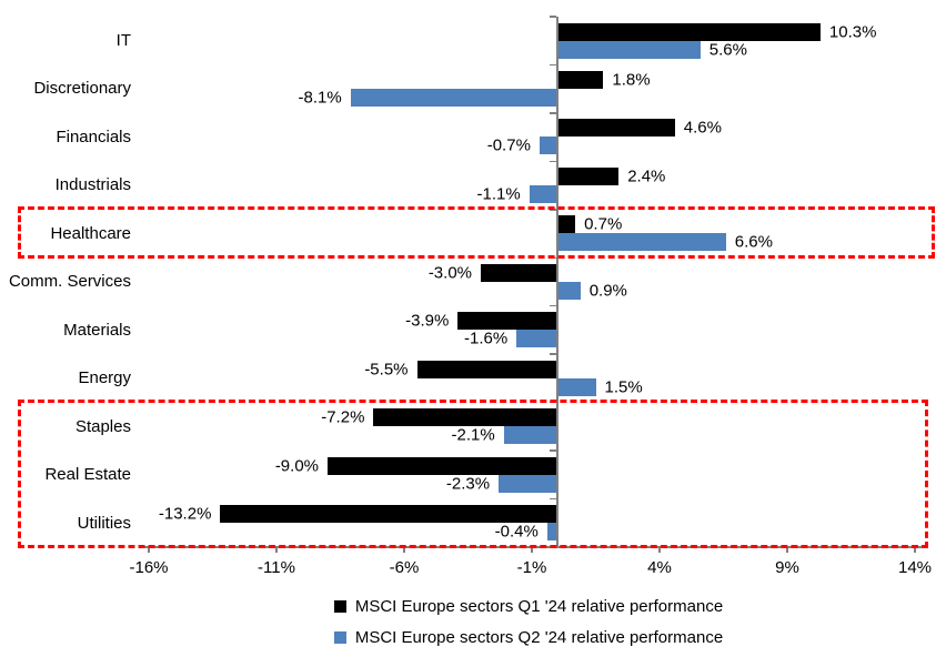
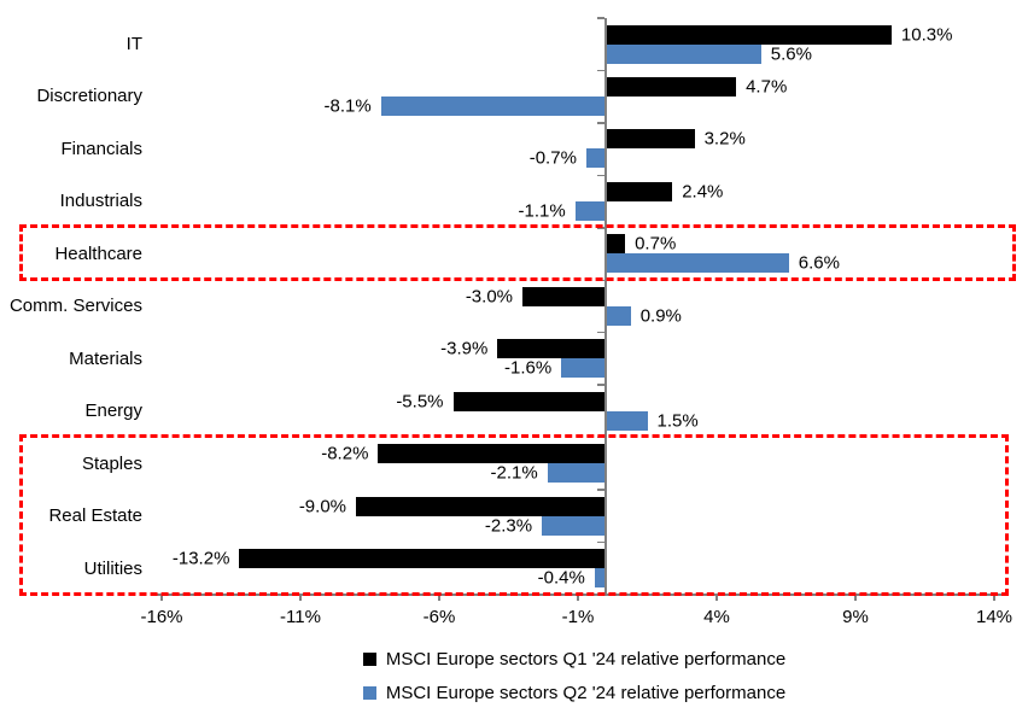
MSCI Europe sectors Q1 '24 relative performance/Discretionary: 1.8% -> 4.7%
MSCI Europe sectors Q1 '24 relative performance/Financials: 4.6% -> 3.2%
MSCI Europe sectors Q1 '24 relative performance/Staples: -7.2% -> -8.2%
